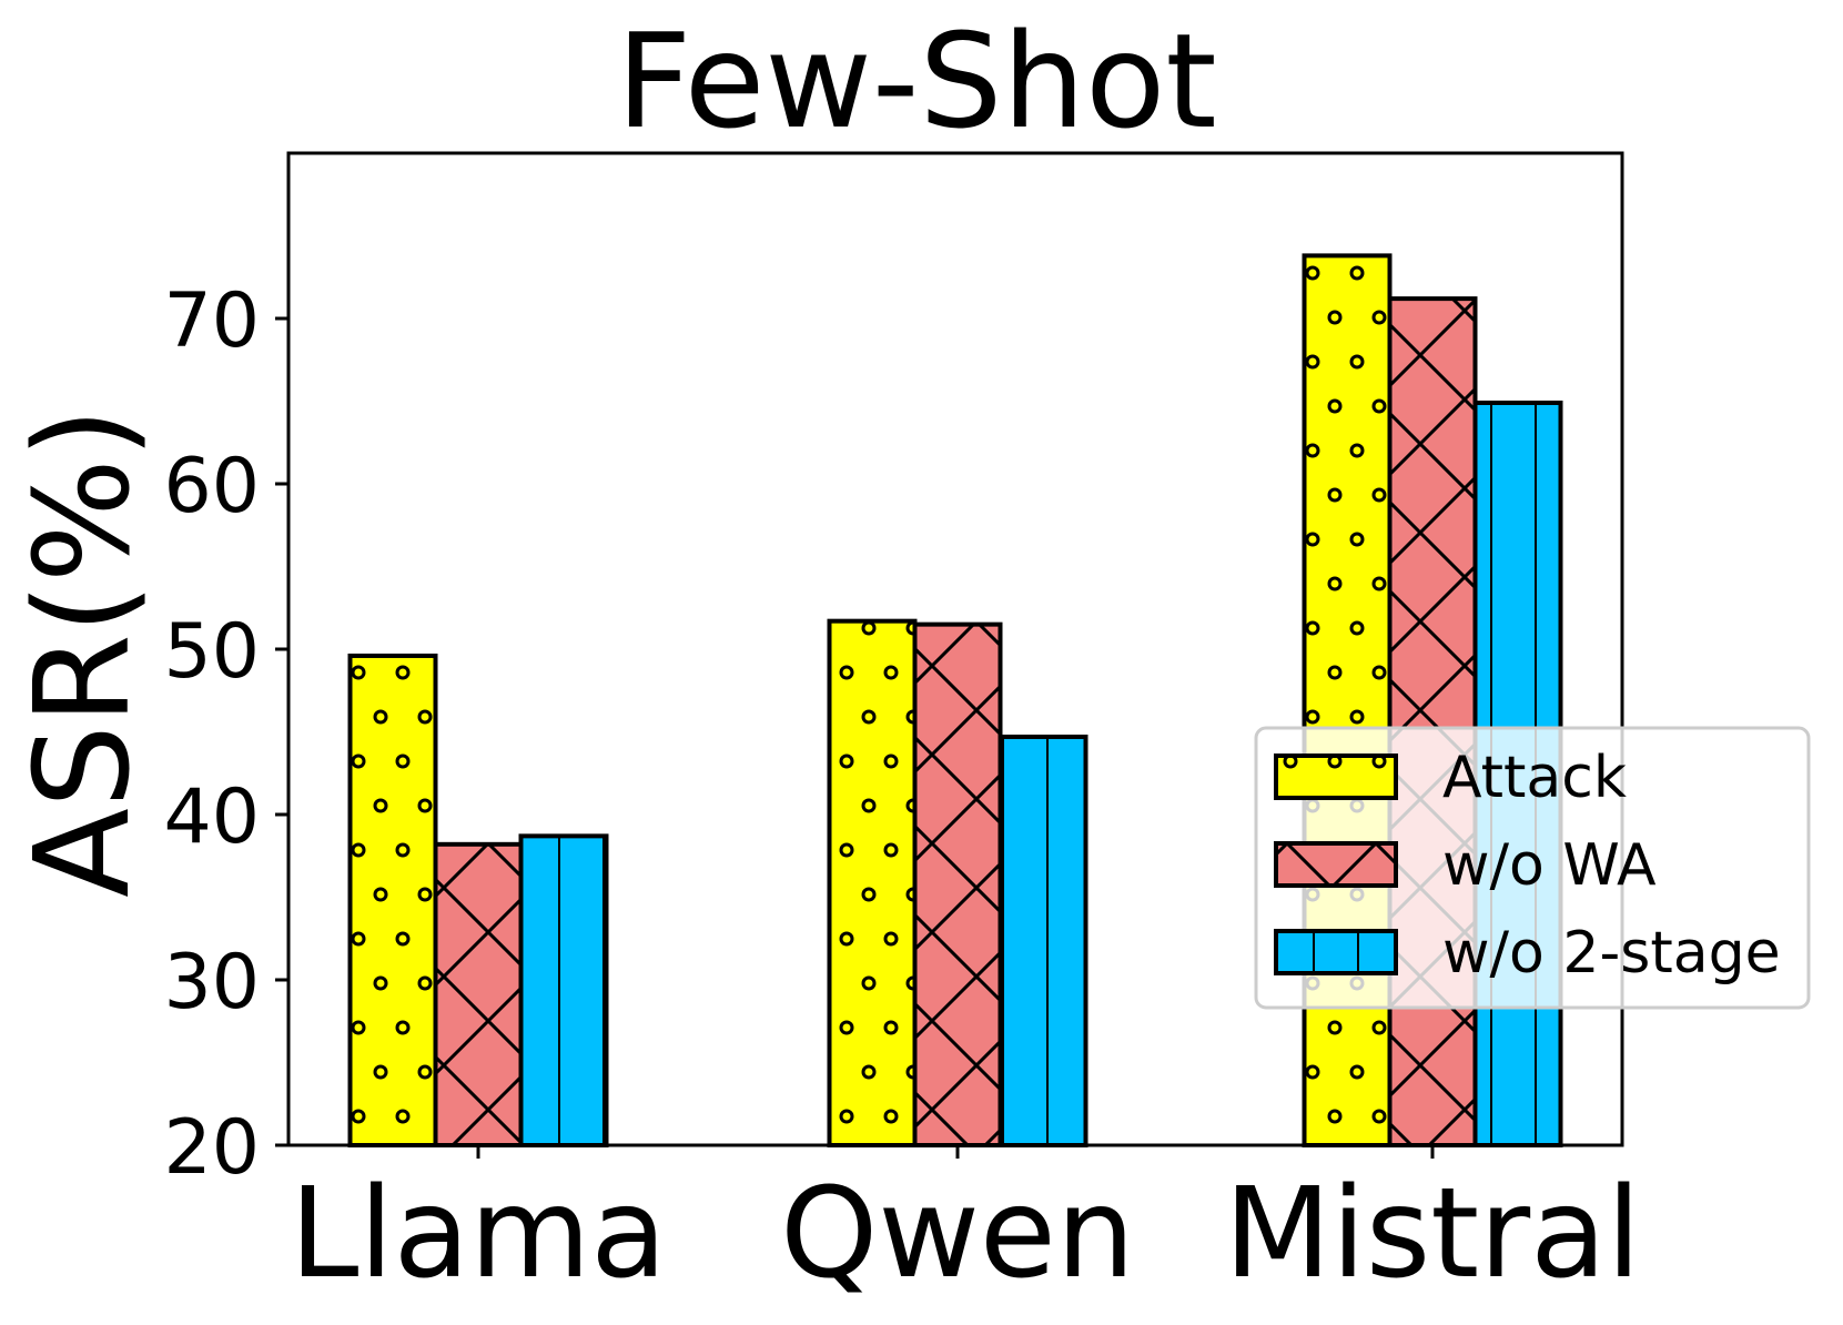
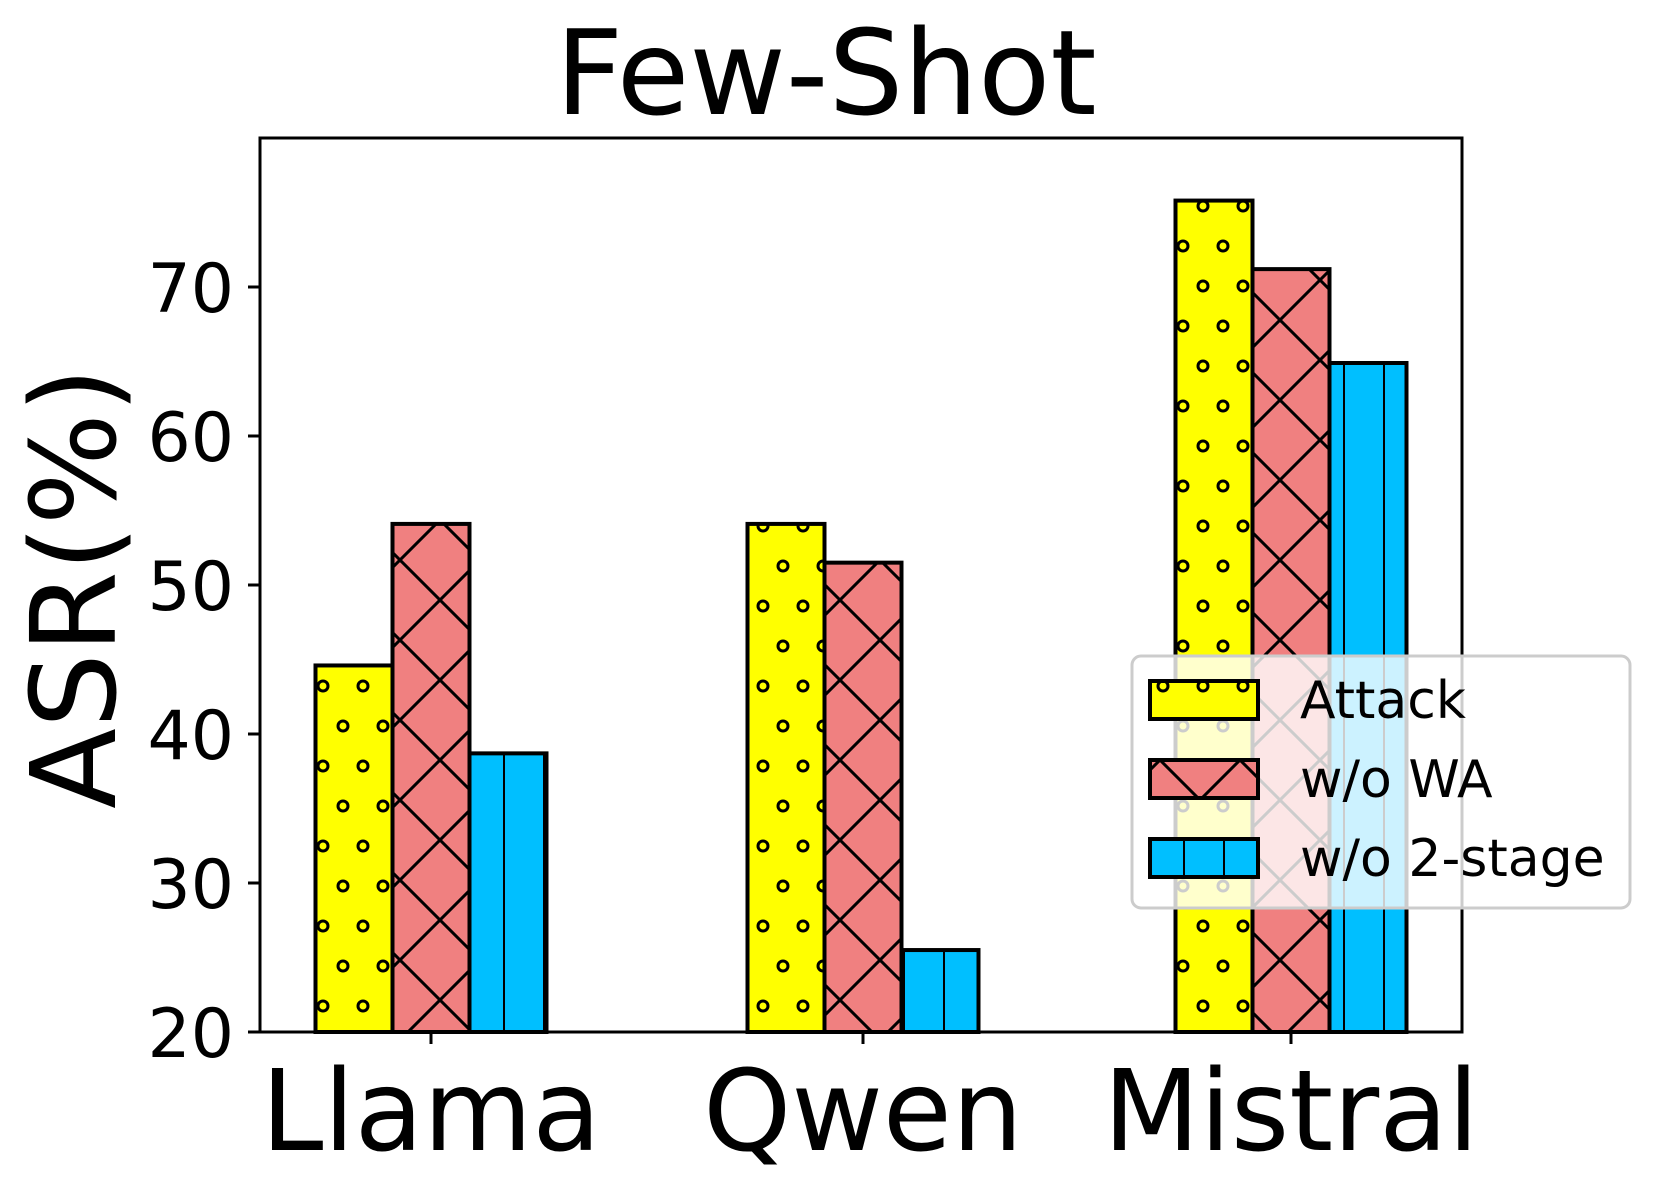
Attack/Llama: 49.6 -> 44.6
w/o WA/Llama: 38.2 -> 54.1
Attack/Qwen: 51.7 -> 54.1
w/o 2-stage/Qwen: 44.7 -> 25.5
Attack/Mistral: 73.8 -> 75.8
